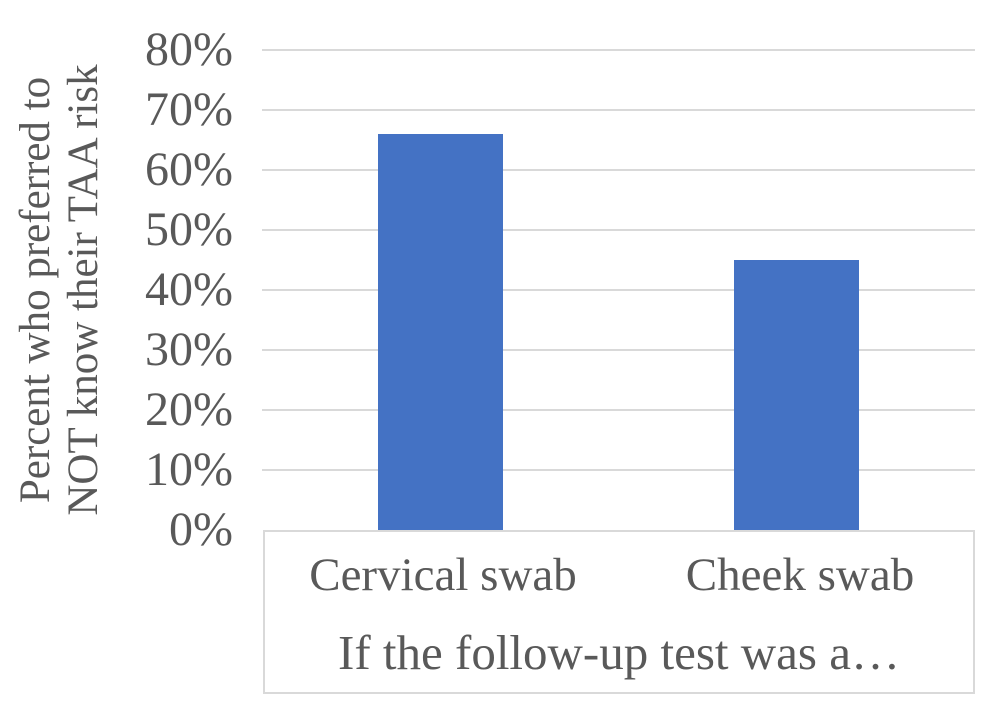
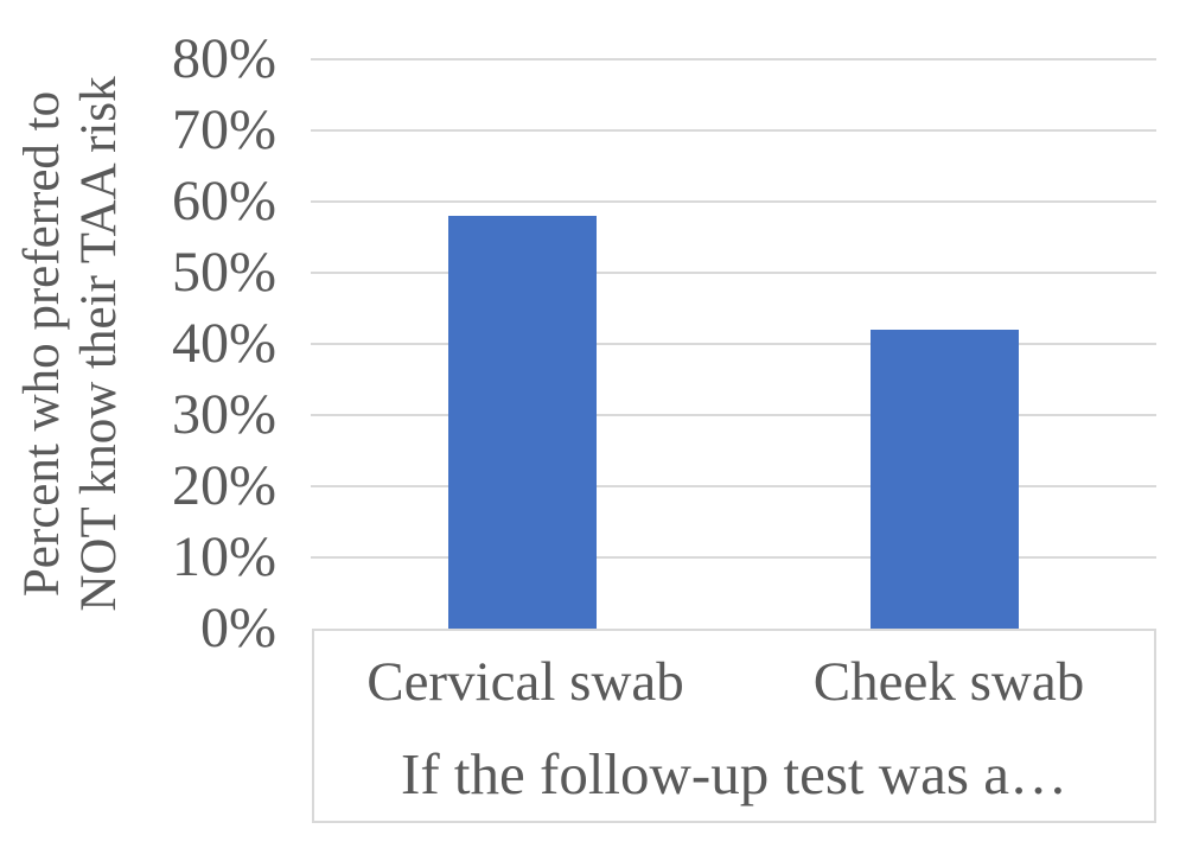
Cervical swab: 66% -> 58%
Cheek swab: 45% -> 42%
